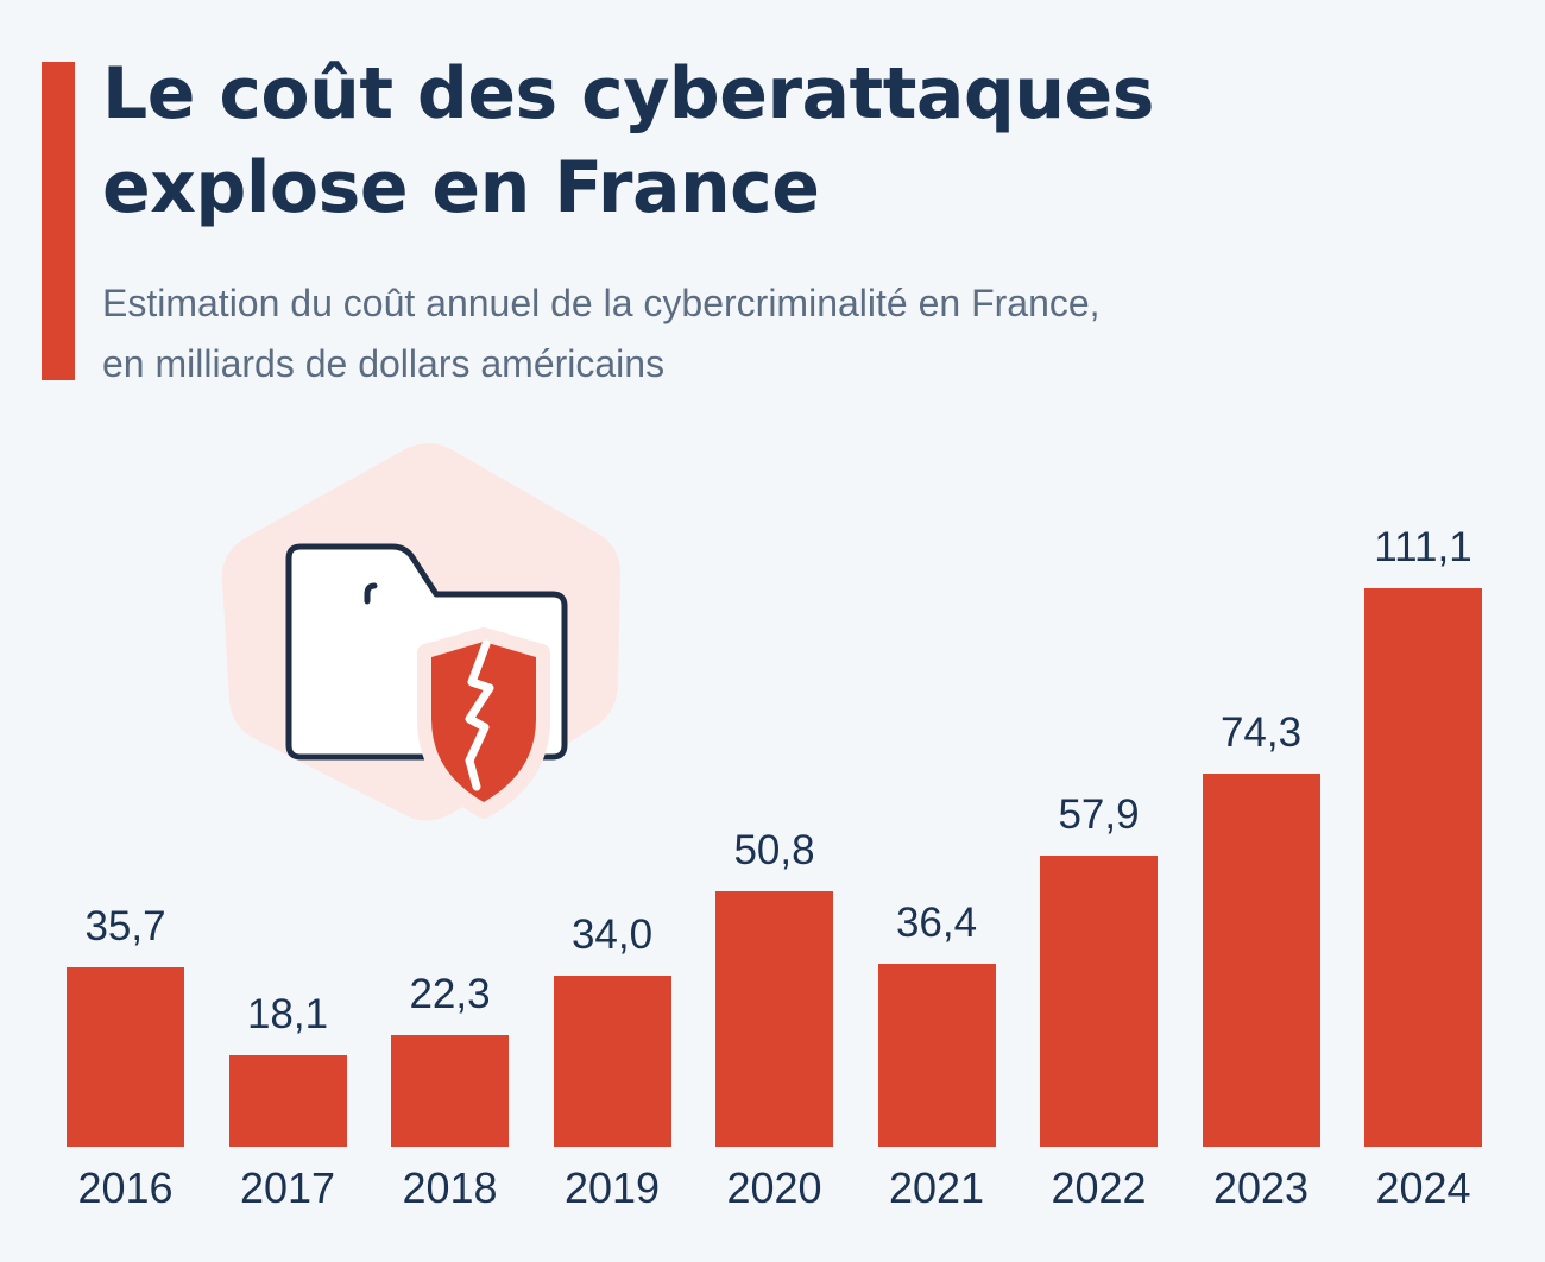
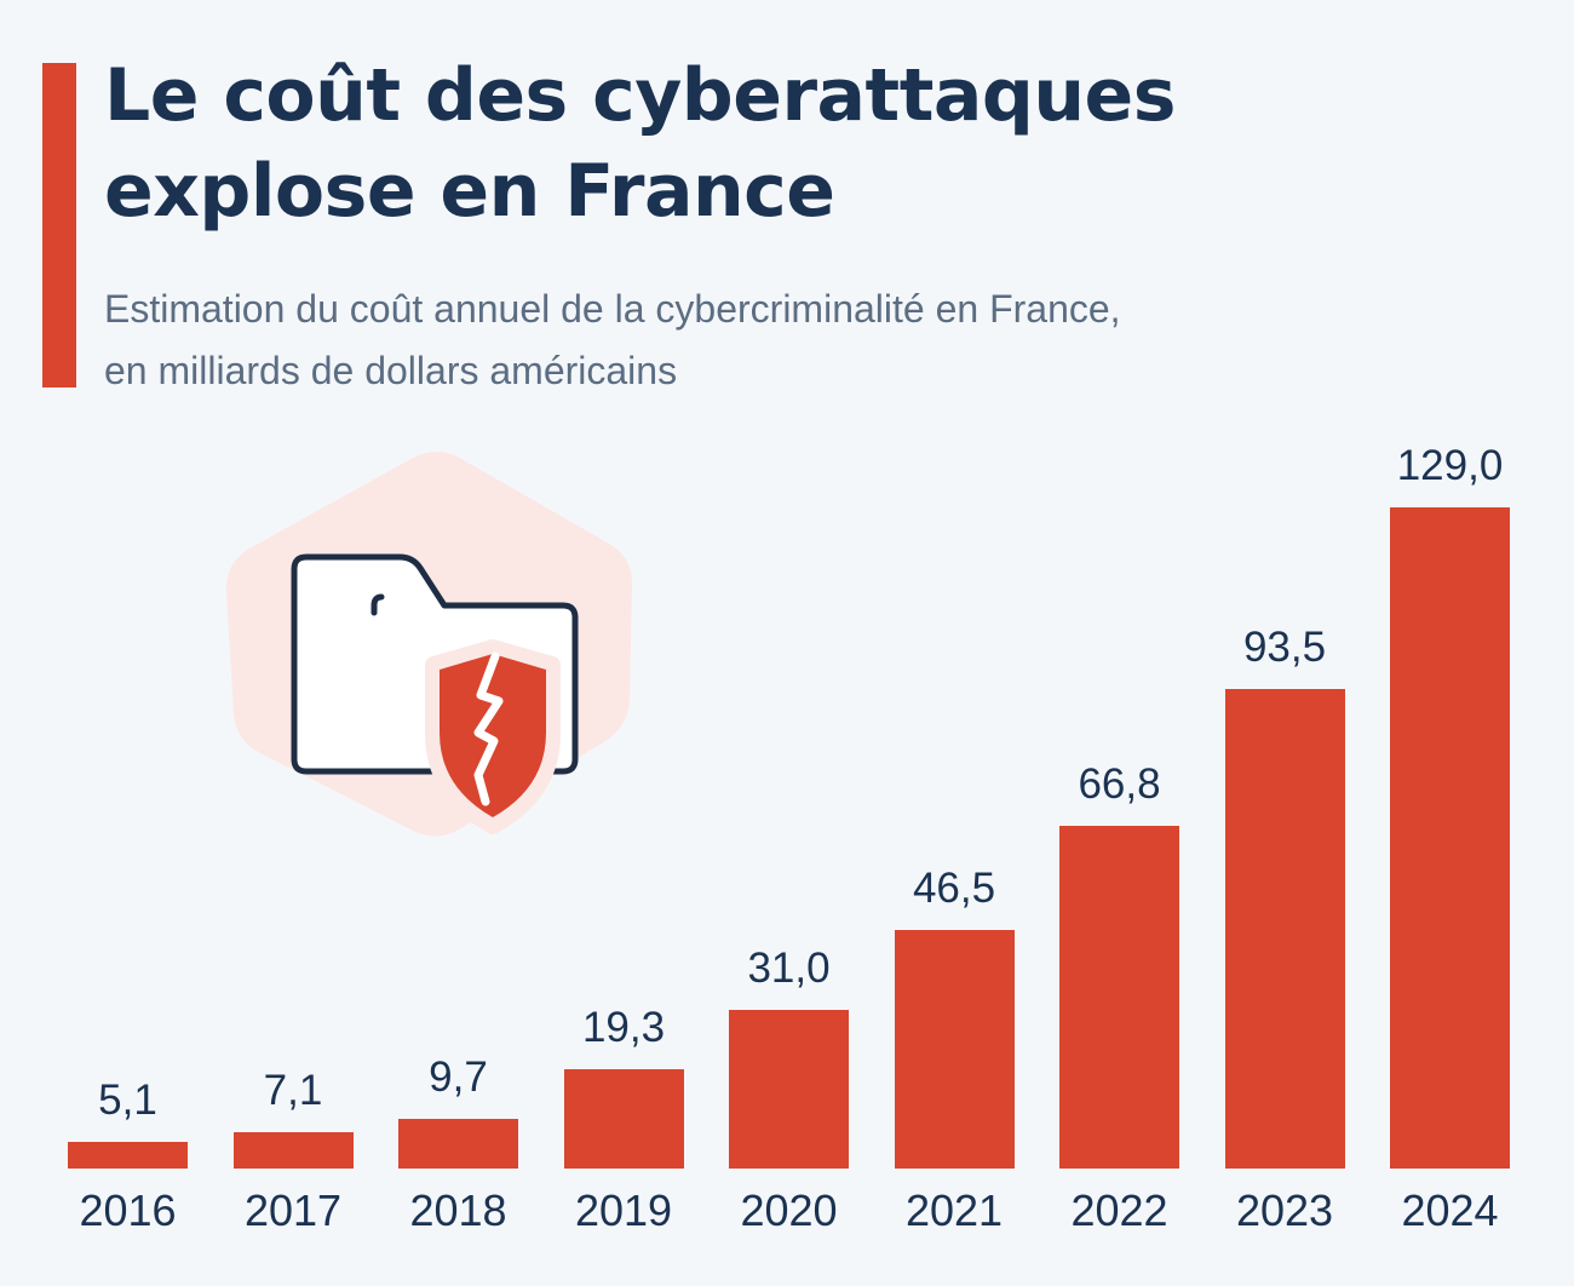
2016: 35,7 -> 5,1
2017: 18,1 -> 7,1
2018: 22,3 -> 9,7
2019: 34,0 -> 19,3
2020: 50,8 -> 31,0
2021: 36,4 -> 46,5
2022: 57,9 -> 66,8
2023: 74,3 -> 93,5
2024: 111,1 -> 129,0
